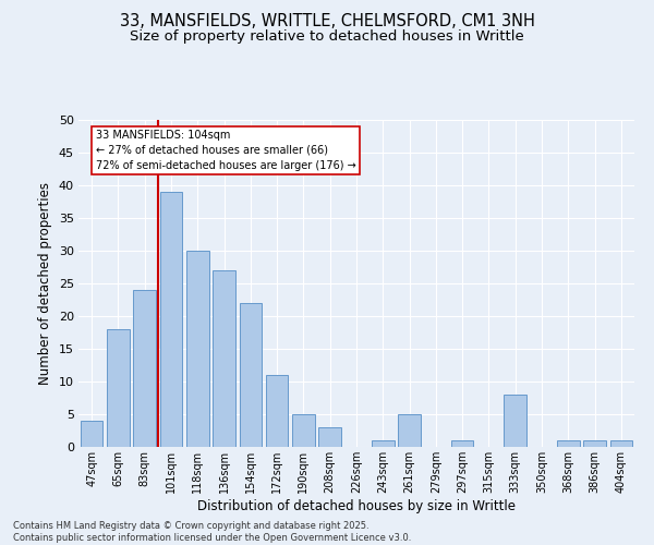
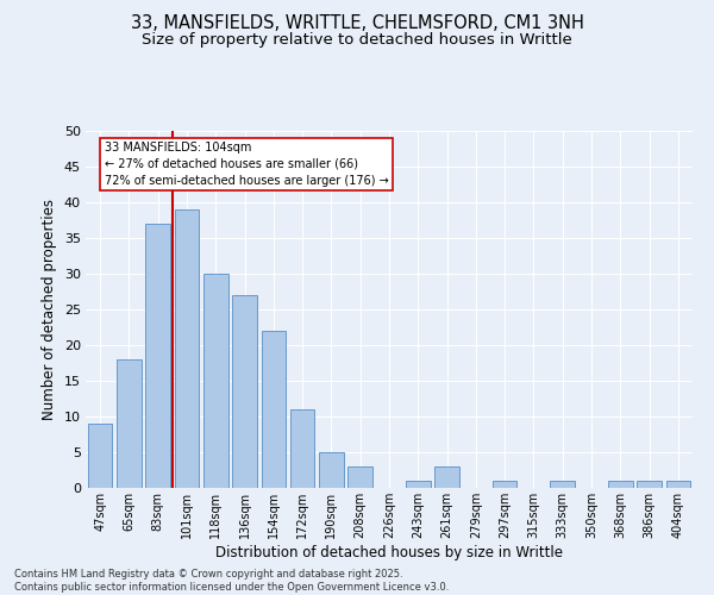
47sqm: 4 -> 9
83sqm: 24 -> 37
261sqm: 5 -> 3
333sqm: 8 -> 1
